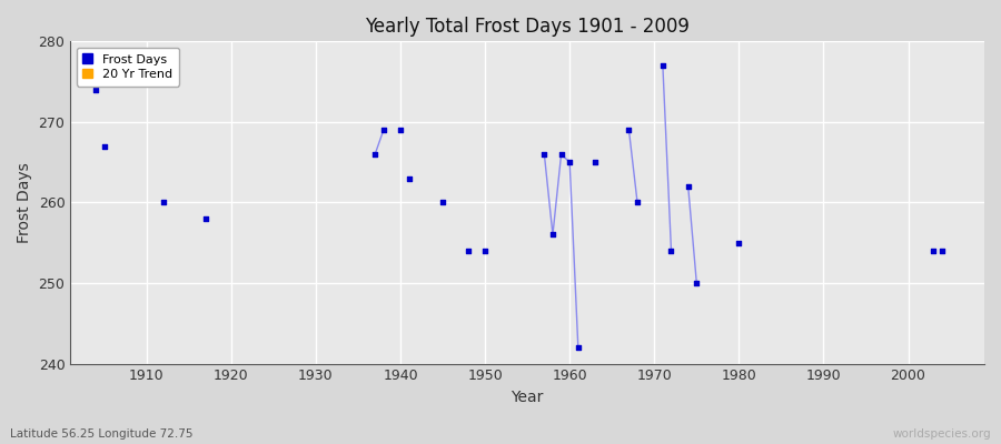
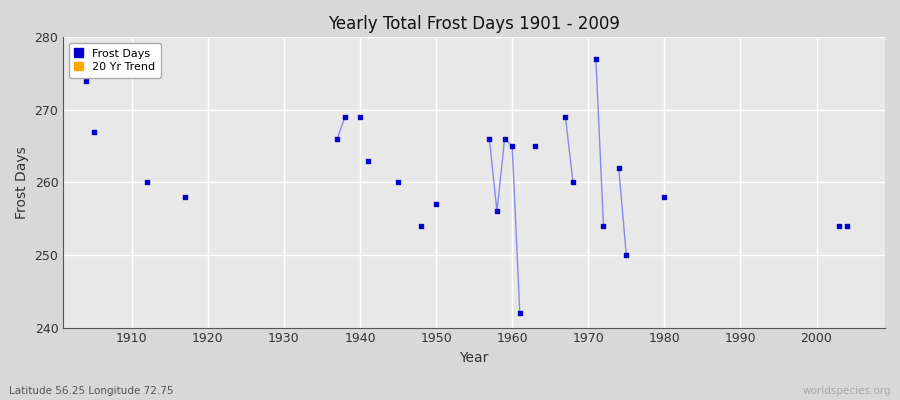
Frost Days/1950: 254 -> 257
Frost Days/1980: 255 -> 258
